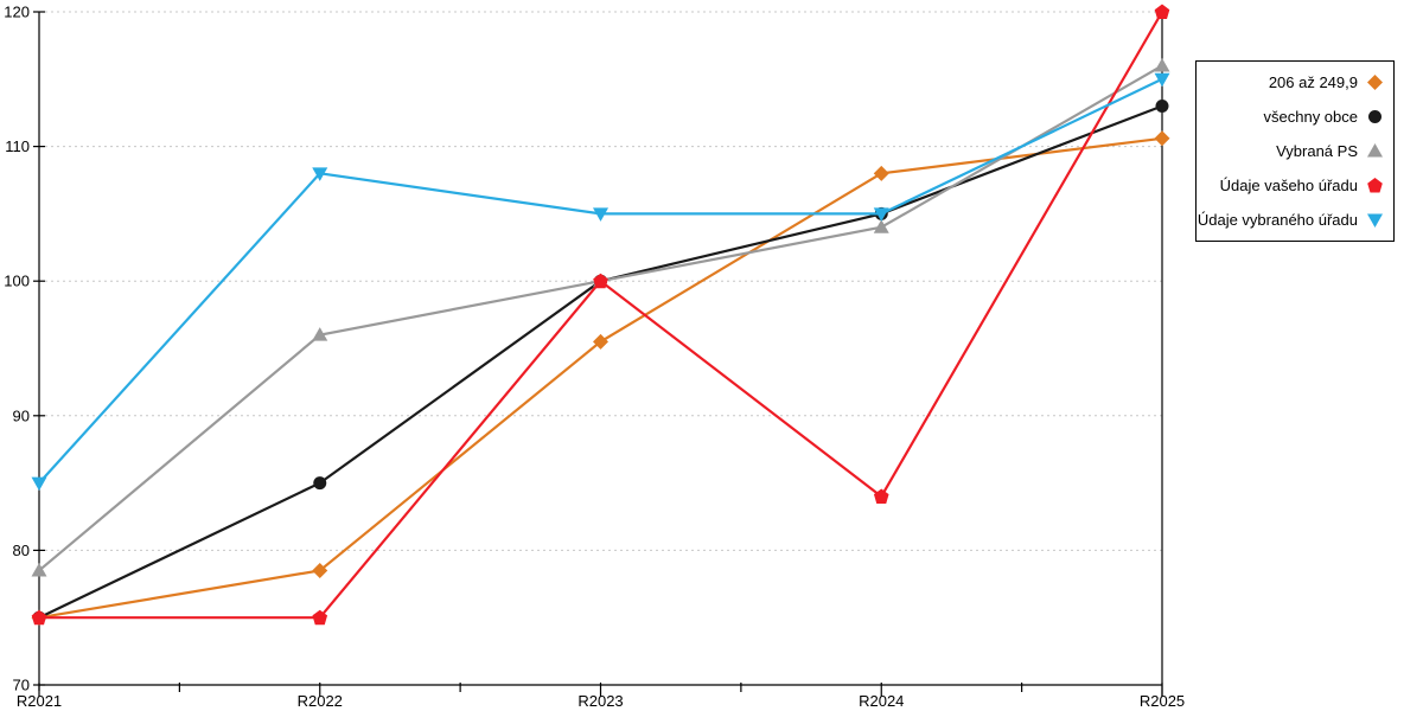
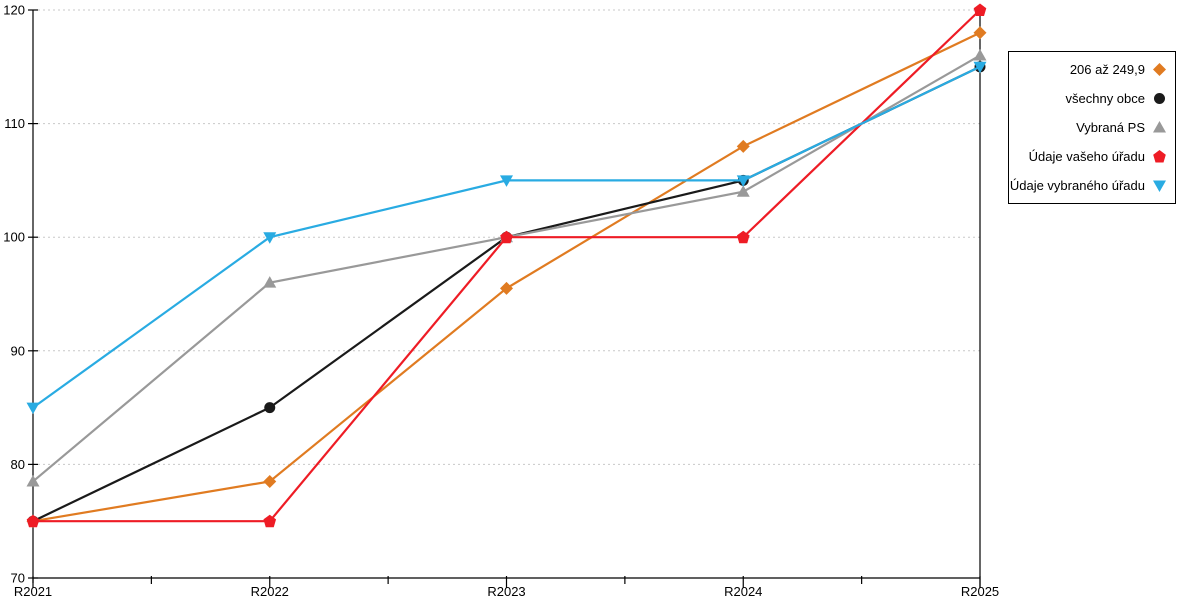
Údaje vybraného úřadu/R2022: 108 -> 100
Údaje vašeho úřadu/R2024: 84 -> 100
206 až 249,9/R2025: 110.6 -> 118.0
všechny obce/R2025: 113 -> 115
